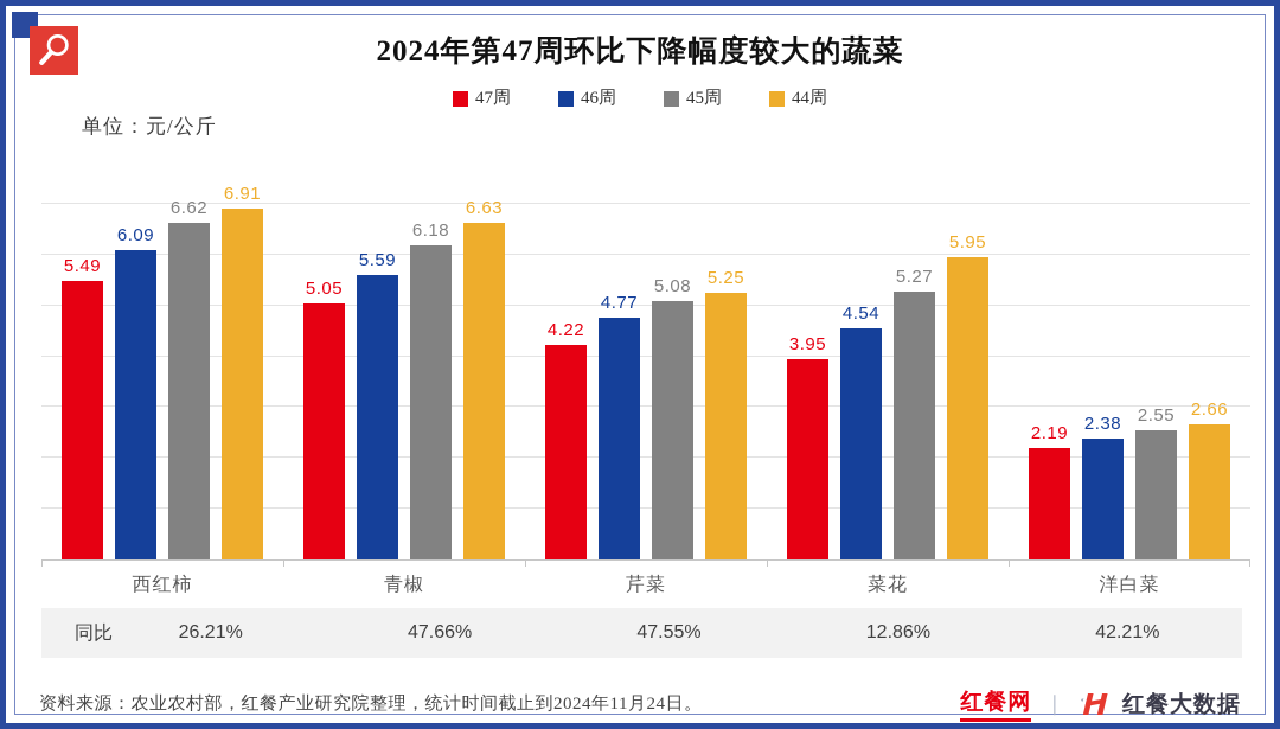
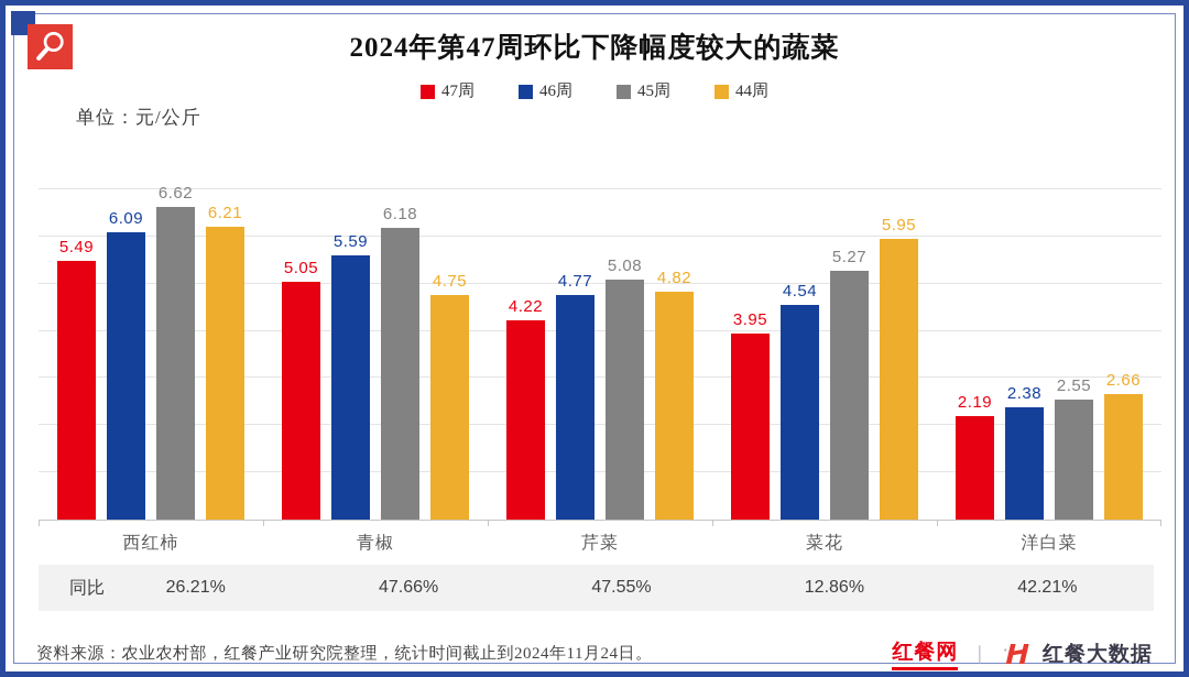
44周/西红柿: 6.91 -> 6.21
44周/青椒: 6.63 -> 4.75
44周/芹菜: 5.25 -> 4.82
